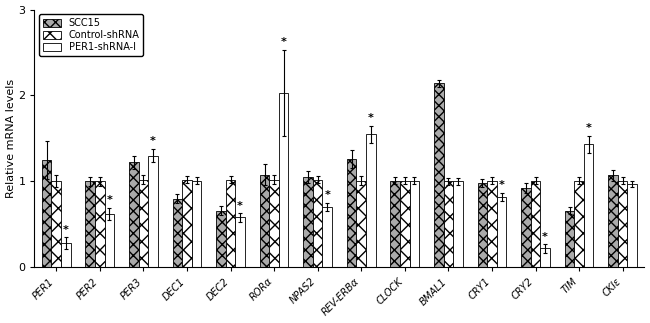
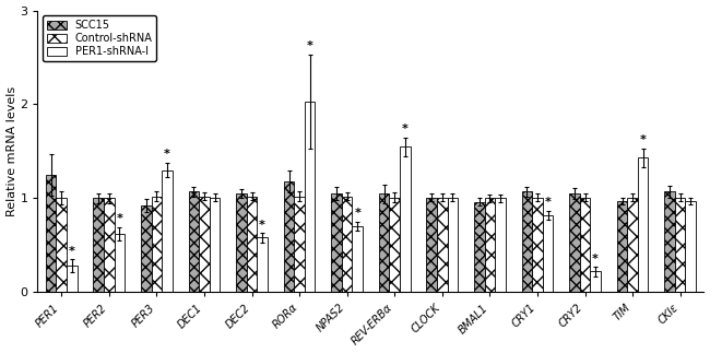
SCC15/PER3: 1.22 -> 0.92
SCC15/DEC1: 0.80 -> 1.07
SCC15/DEC2: 0.66 -> 1.05
SCC15/RORα: 1.08 -> 1.18
SCC15/REV-ERBα: 1.26 -> 1.05
SCC15/BMAL1: 2.14 -> 0.96
SCC15/CRY1: 0.98 -> 1.07
SCC15/CRY2: 0.92 -> 1.05
SCC15/TIM: 0.66 -> 0.97
